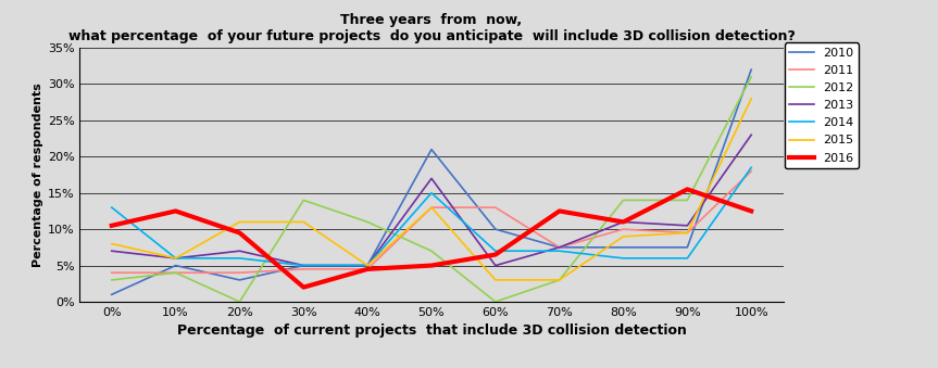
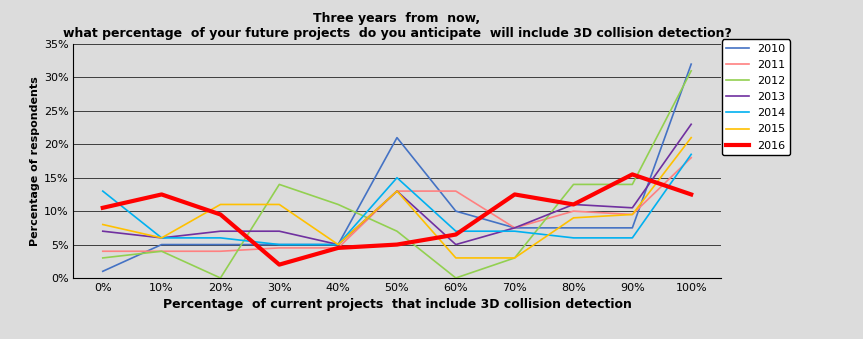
2010/20%: 3.0% -> 5.0%
2013/30%: 5.0% -> 7.0%
2013/50%: 17.0% -> 13.0%
2015/100%: 28.0% -> 21.0%
